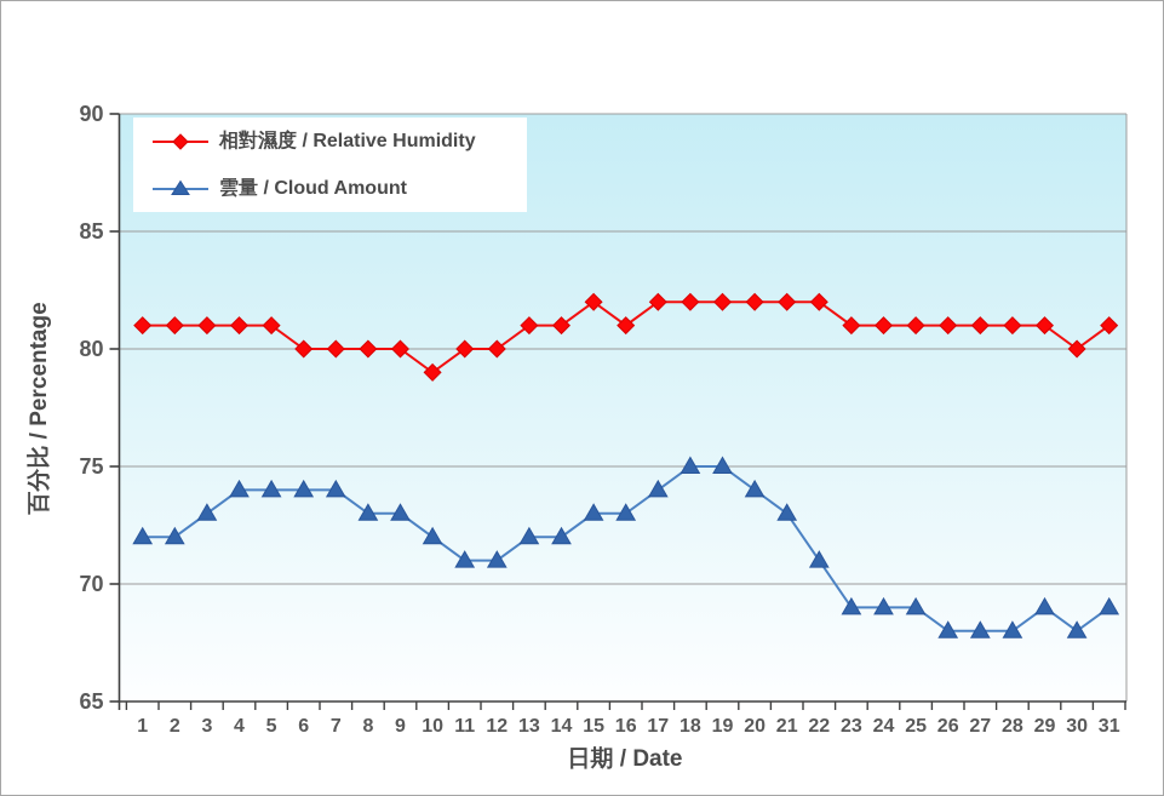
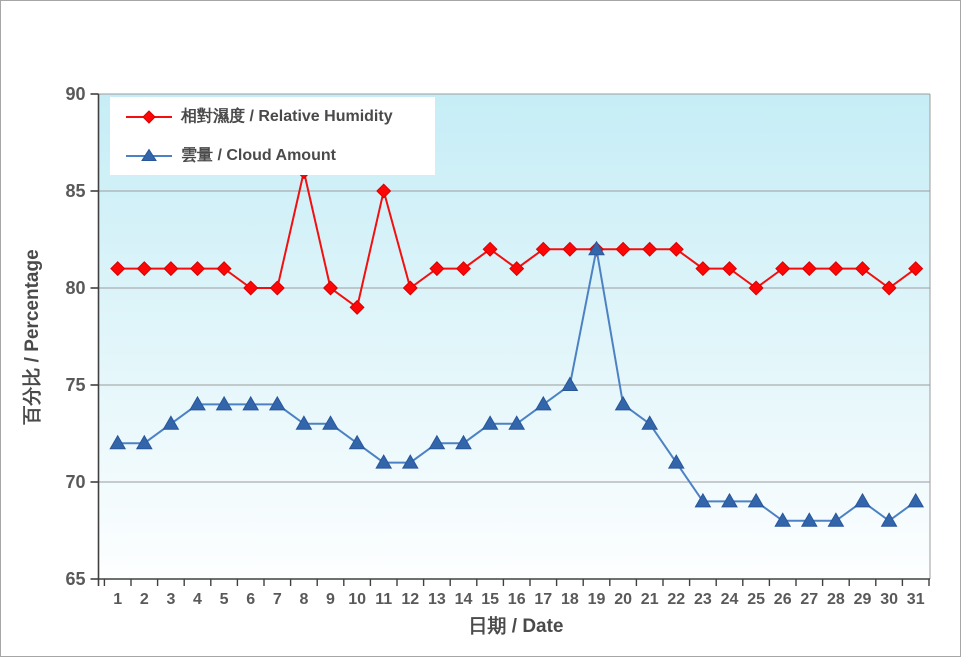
相對濕度 / Relative Humidity/8: 80 -> 86
相對濕度 / Relative Humidity/11: 80 -> 85
雲量 / Cloud Amount/19: 75 -> 82
相對濕度 / Relative Humidity/25: 81 -> 80
